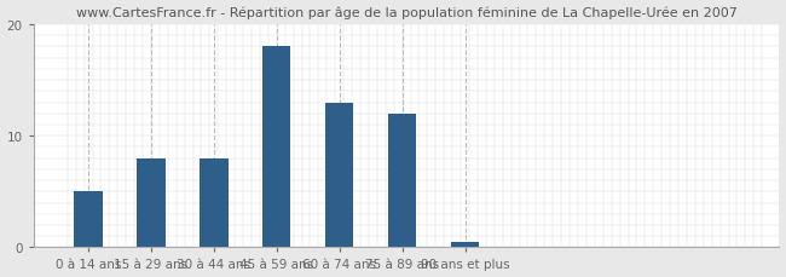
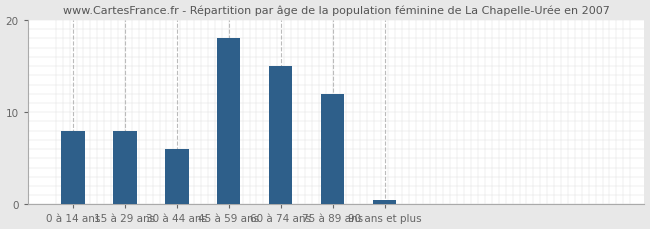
0 à 14 ans: 5.0 -> 8.0
30 à 44 ans: 8.0 -> 6.0
60 à 74 ans: 13.0 -> 15.0
